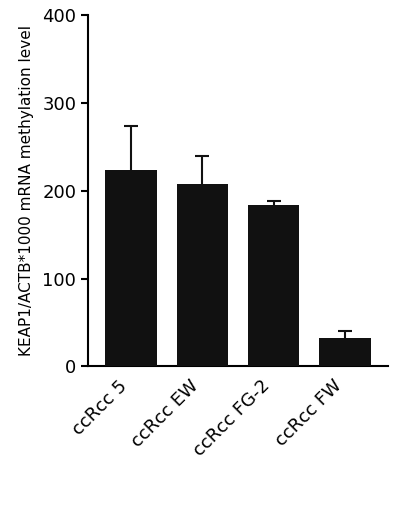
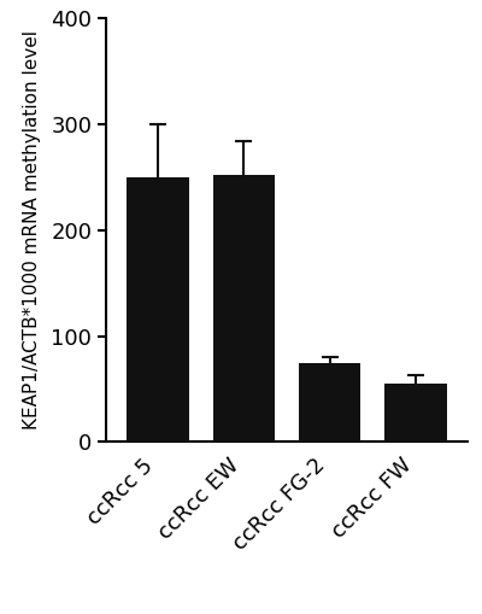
ccRcc 5: 224 -> 250
ccRcc EW: 208 -> 252
ccRcc FG-2: 184 -> 75
ccRcc FW: 32 -> 55
